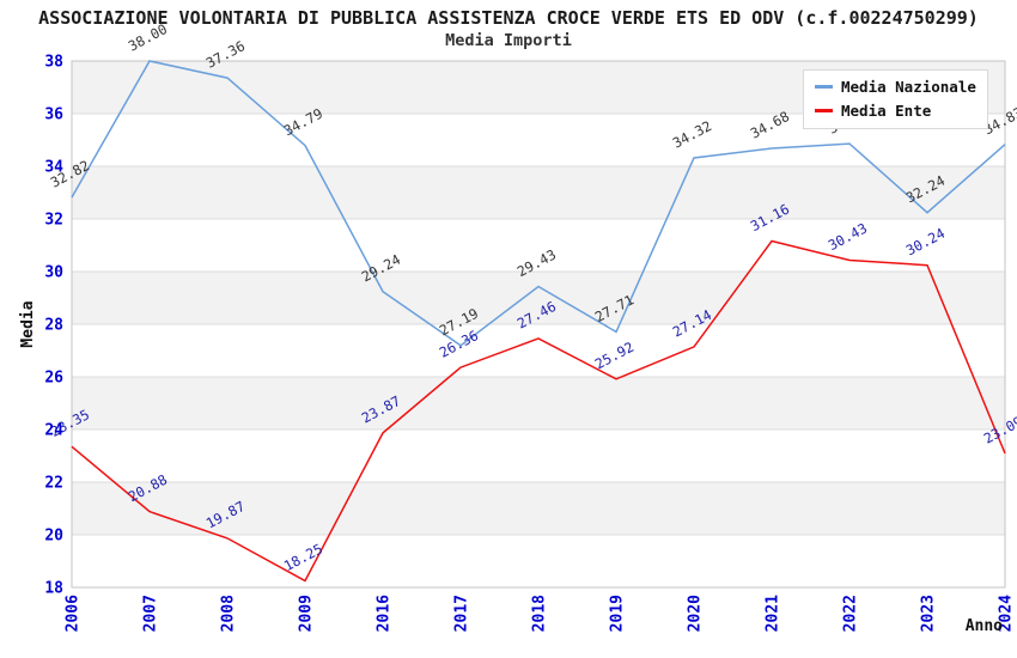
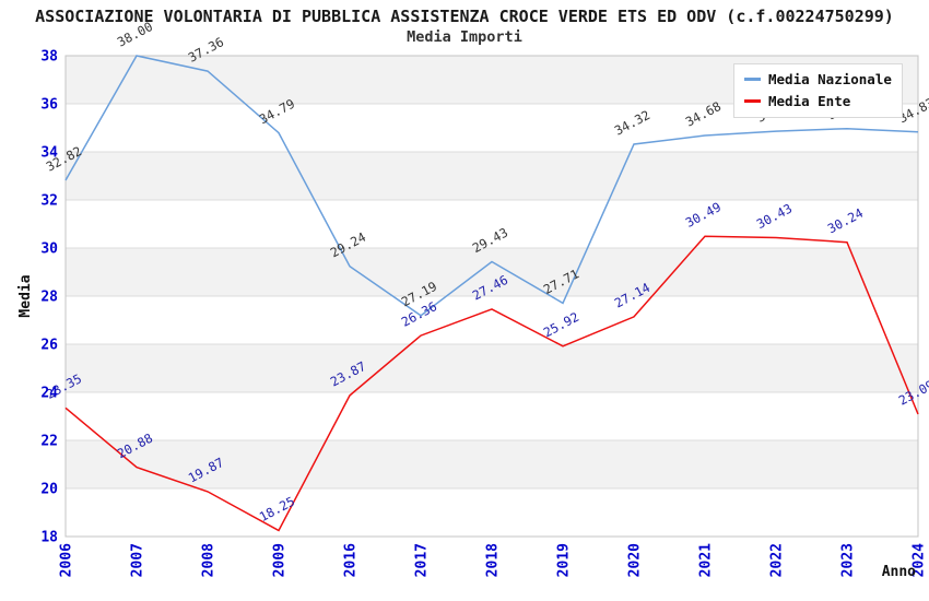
Media Ente/2021: 31.16 -> 30.49
Media Nazionale/2023: 32.24 -> 34.97
